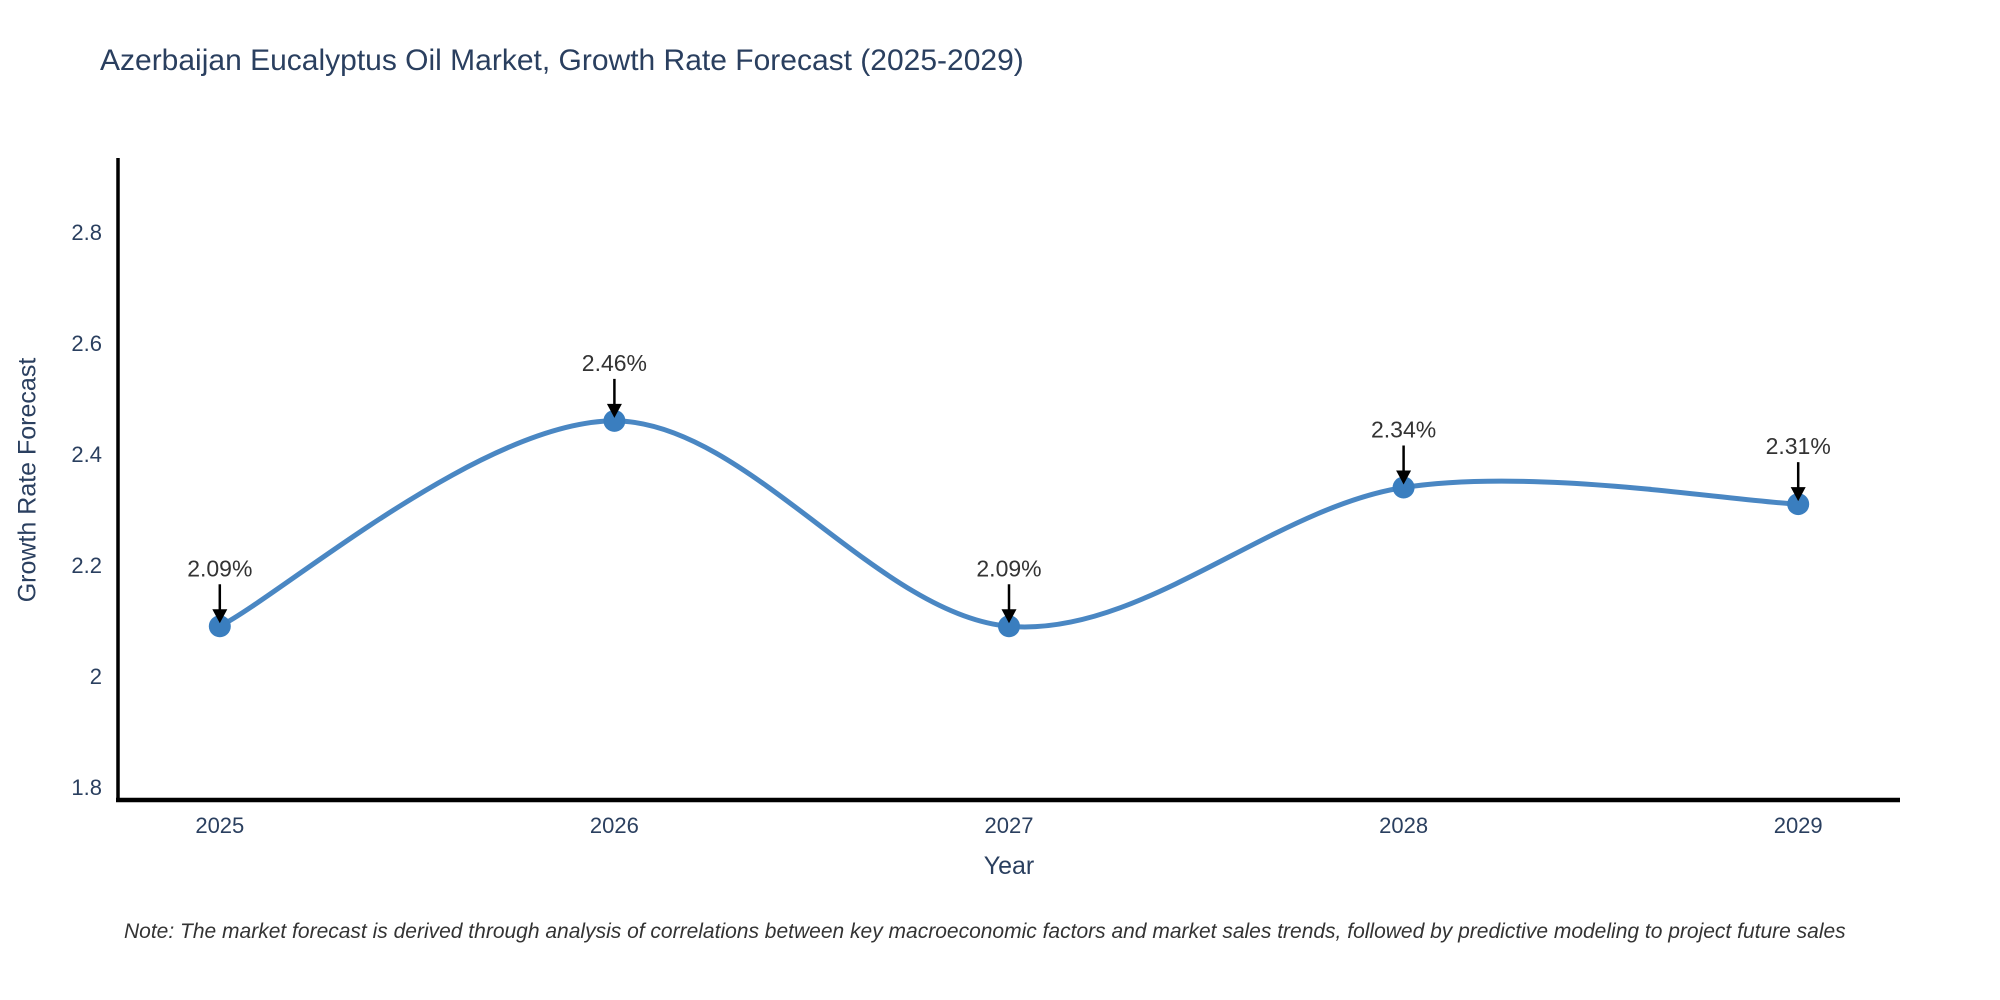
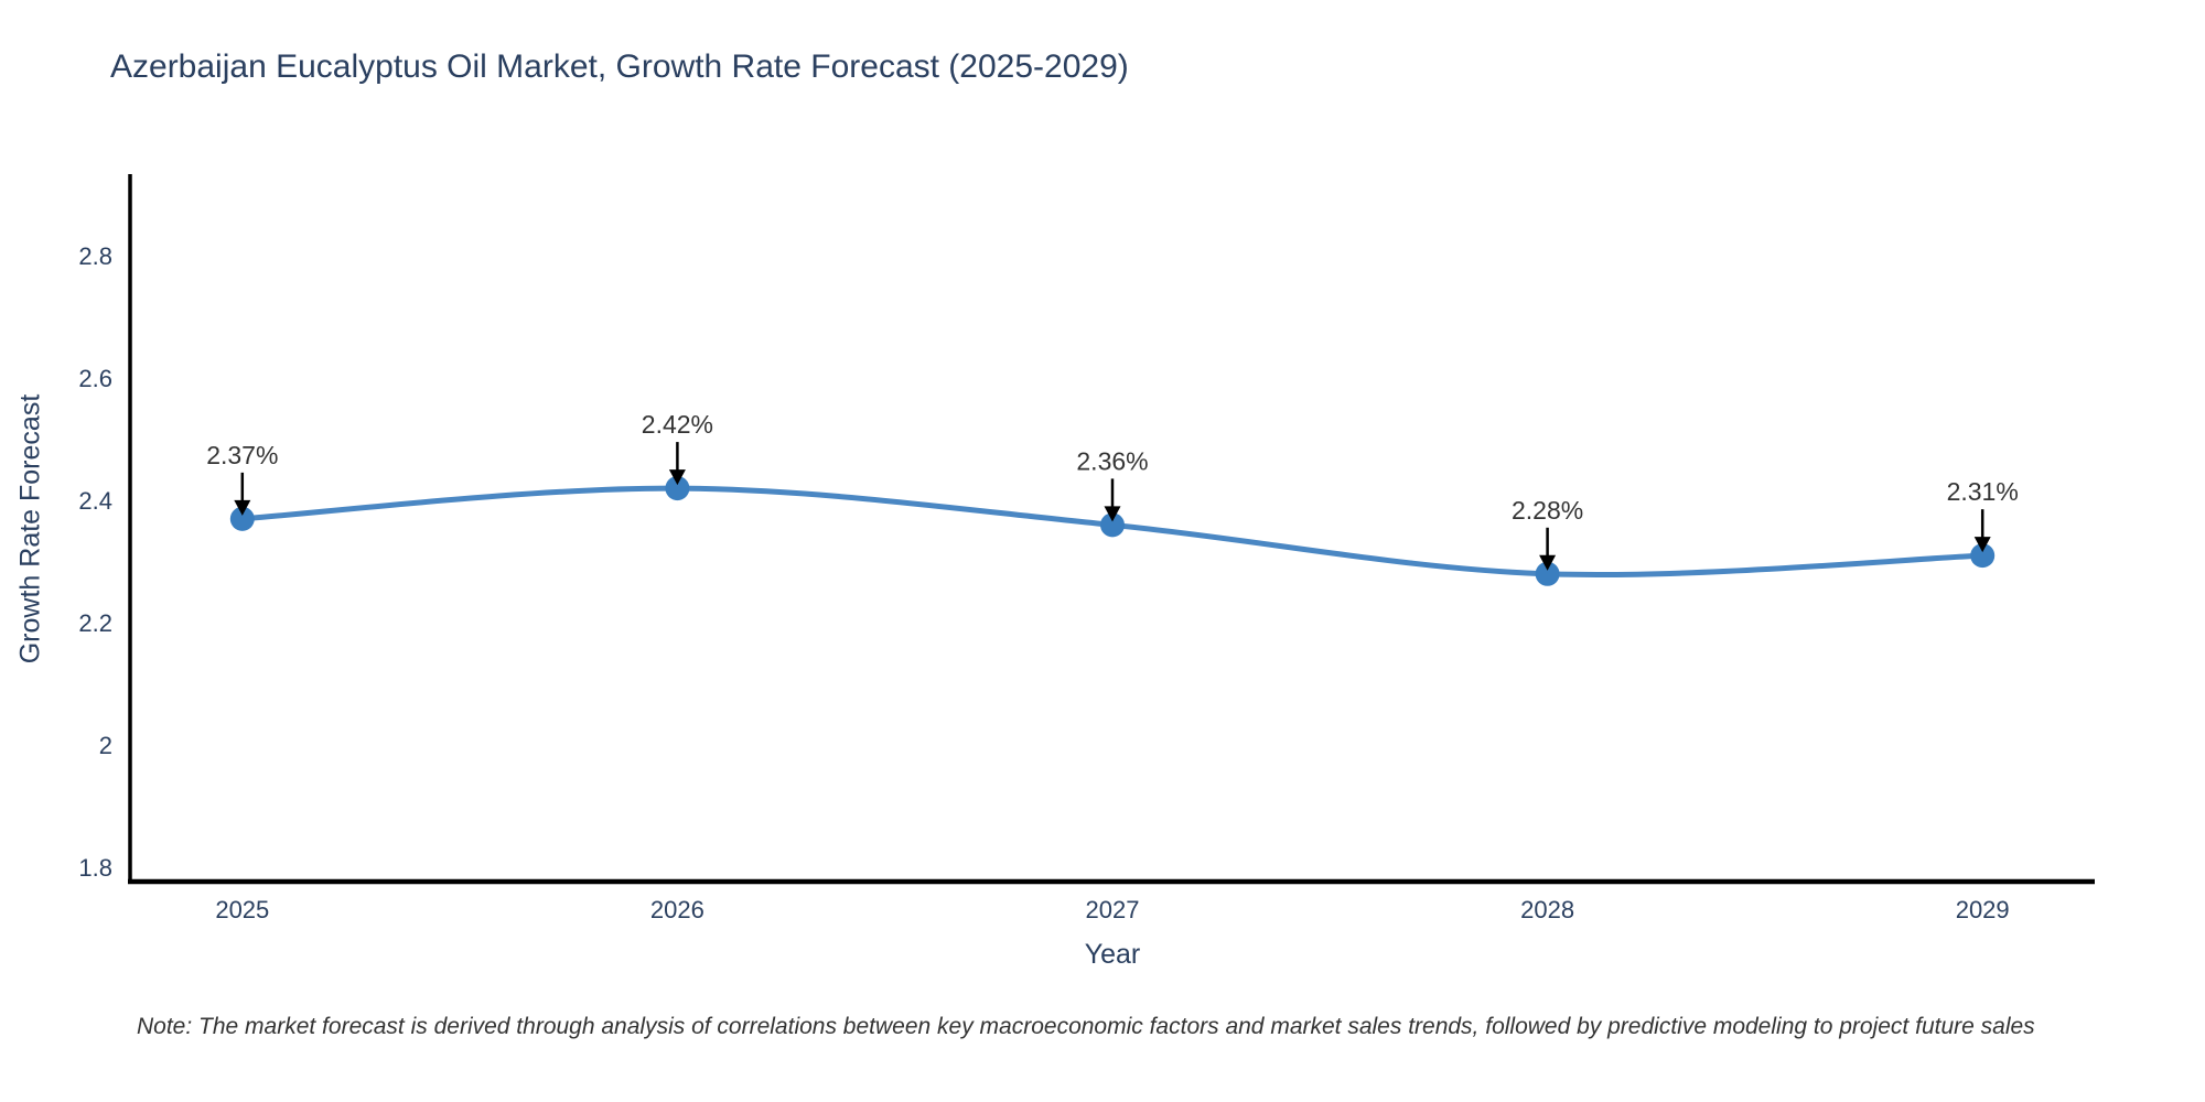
2025: 2.09% -> 2.37%
2026: 2.46% -> 2.42%
2027: 2.09% -> 2.36%
2028: 2.34% -> 2.28%
